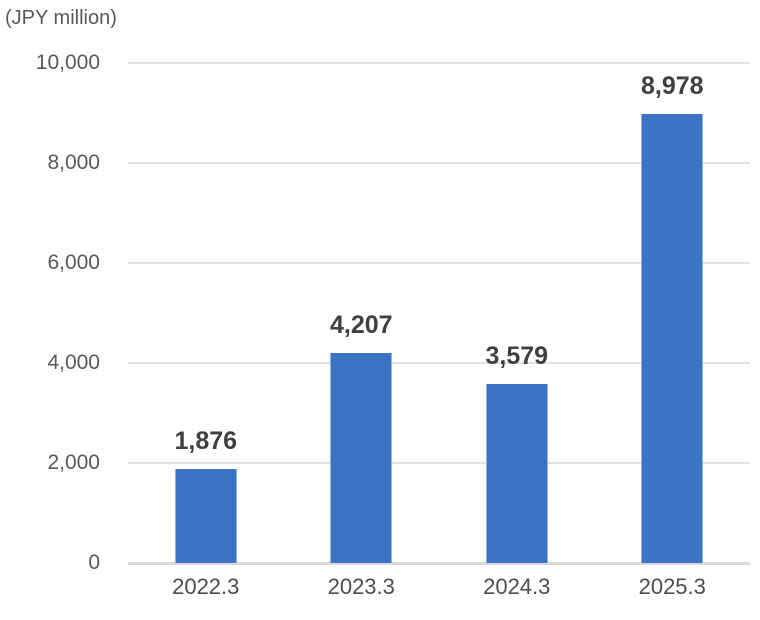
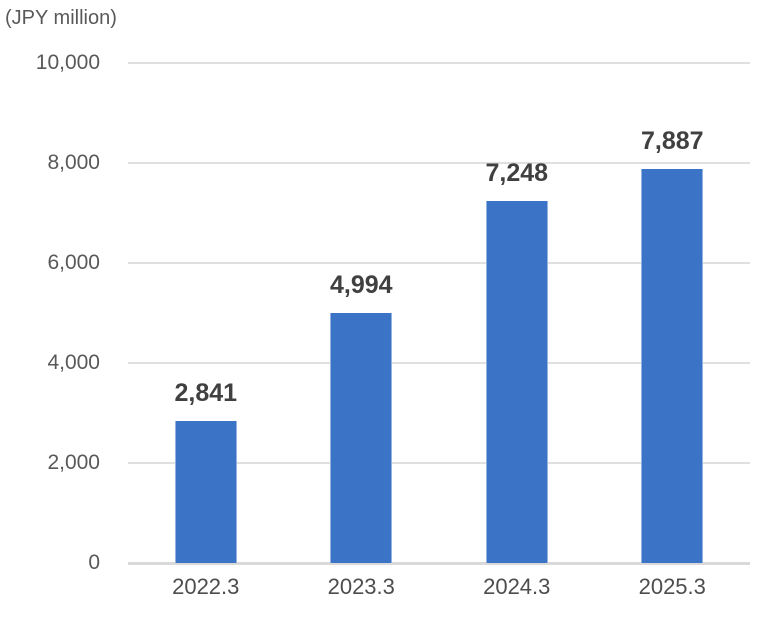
2022.3: 1,876 -> 2,841
2023.3: 4,207 -> 4,994
2024.3: 3,579 -> 7,248
2025.3: 8,978 -> 7,887
